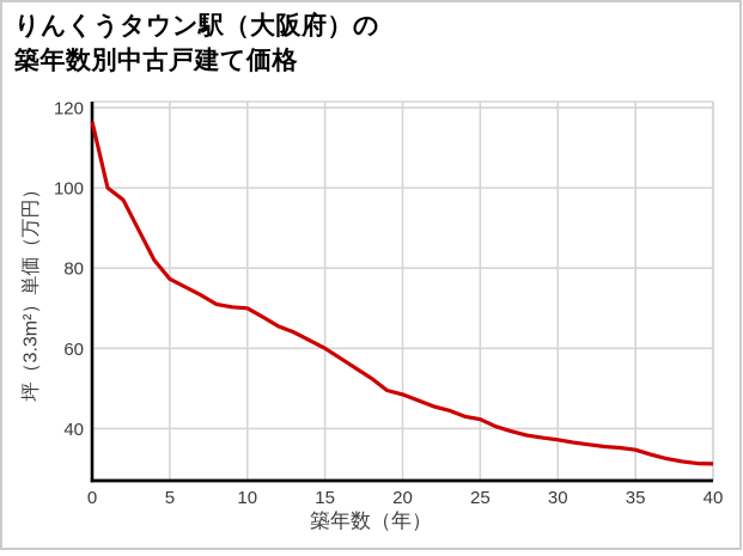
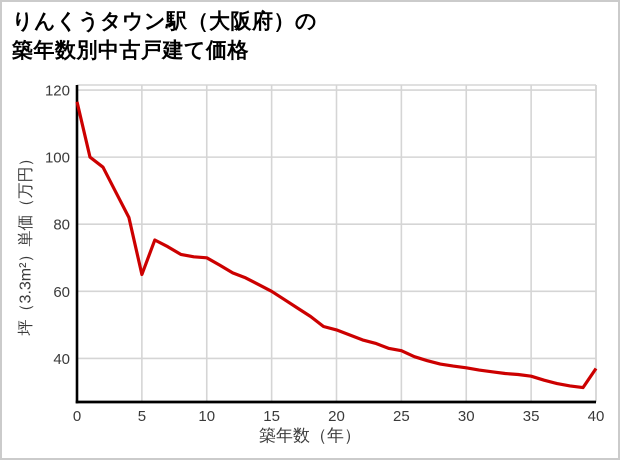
5: 77 -> 65
40: 31 -> 37
